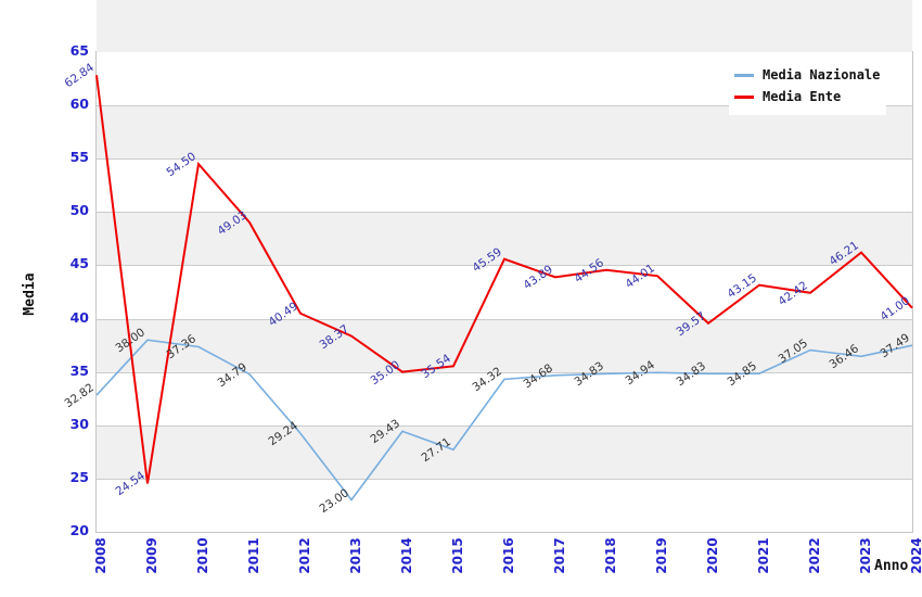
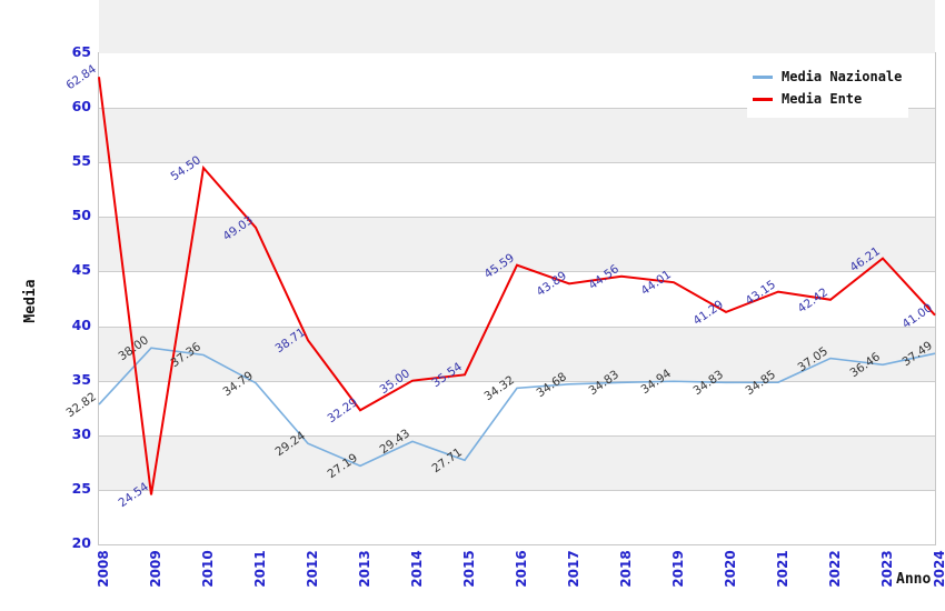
Media Ente/2012: 40.49 -> 38.71
Media Nazionale/2013: 23.00 -> 27.19
Media Ente/2013: 38.37 -> 32.29
Media Ente/2020: 39.57 -> 41.29
